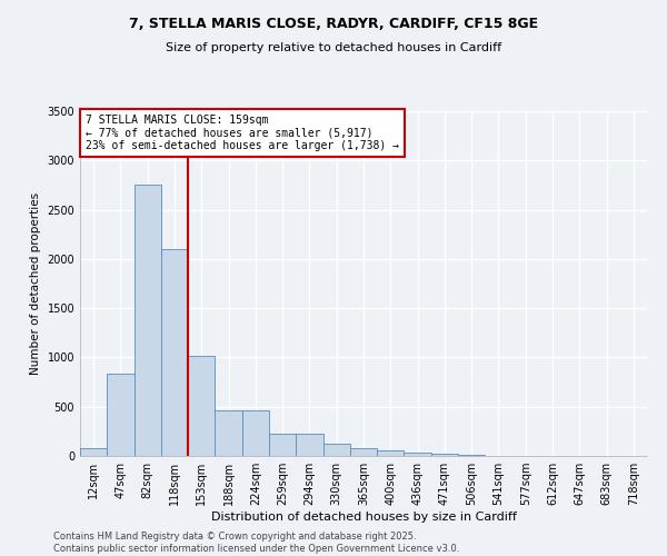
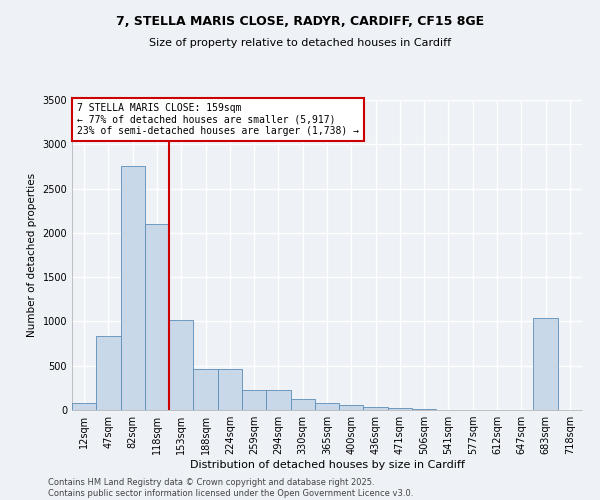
683sqm: 0 -> 1040
